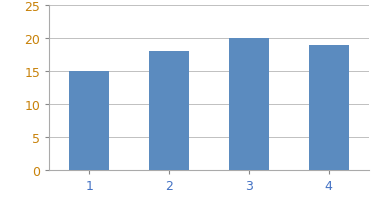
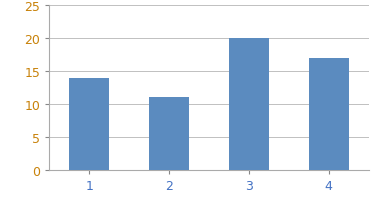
1: 15 -> 14
2: 18 -> 11
4: 19 -> 17
